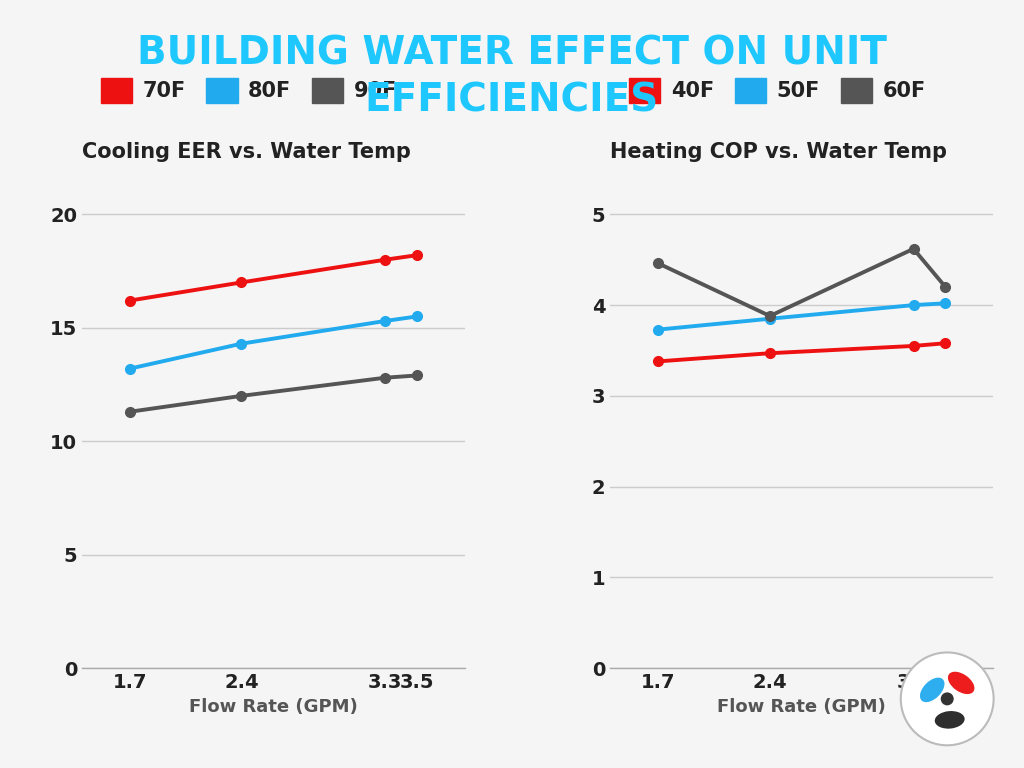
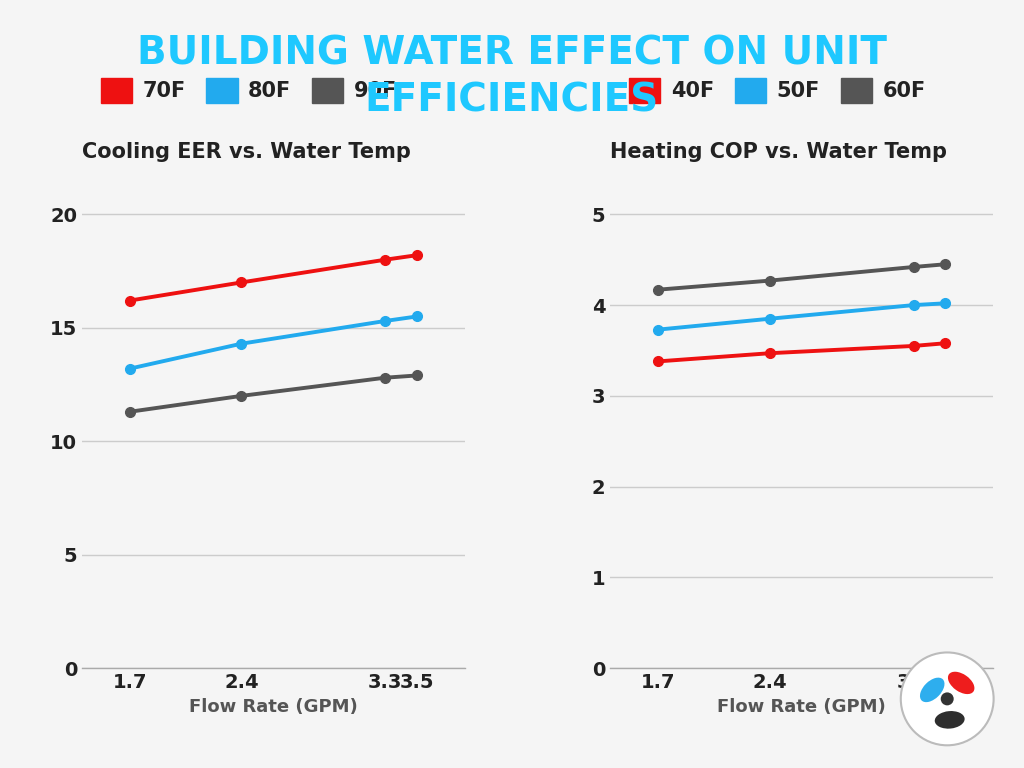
Heating COP vs. Water Temp/60F/1.7: 4.46 -> 4.17
Heating COP vs. Water Temp/60F/2.4: 3.88 -> 4.27
Heating COP vs. Water Temp/60F/3.3: 4.62 -> 4.42
Heating COP vs. Water Temp/60F/3.5: 4.20 -> 4.45
